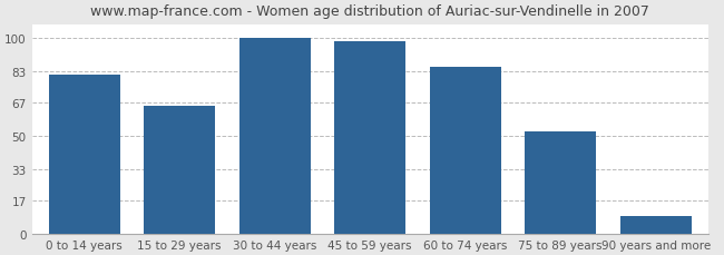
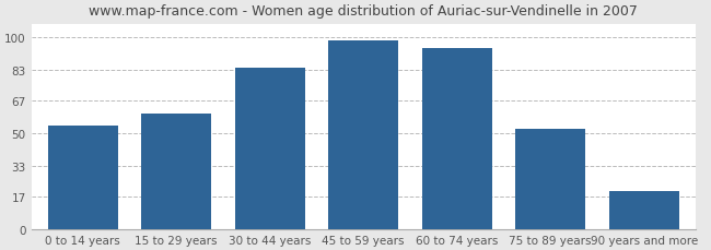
0 to 14 years: 81 -> 54
15 to 29 years: 65 -> 60
30 to 44 years: 100 -> 84
60 to 74 years: 85 -> 94
90 years and more: 9 -> 20
